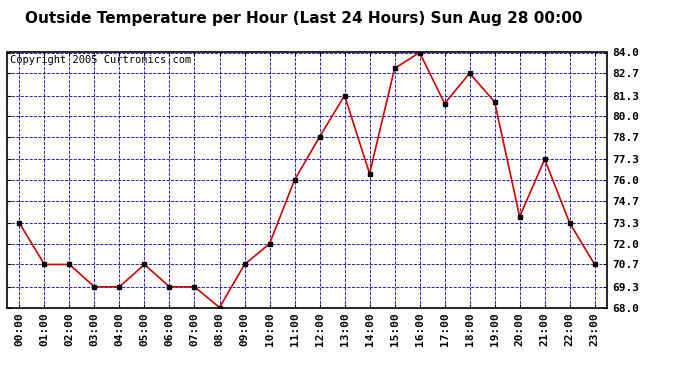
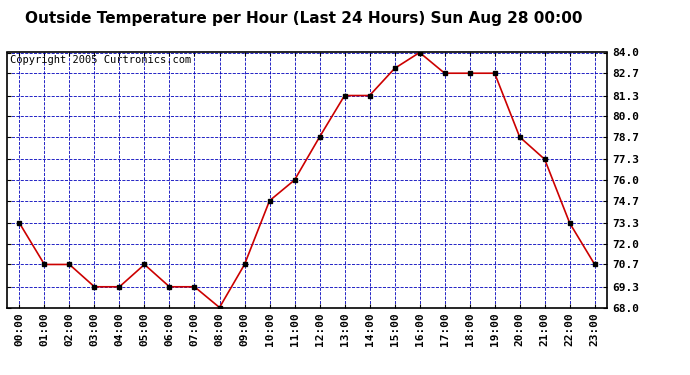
10:00: 72.0 -> 74.7
14:00: 76.4 -> 81.3
17:00: 80.8 -> 82.7
19:00: 80.9 -> 82.7
20:00: 73.7 -> 78.7
